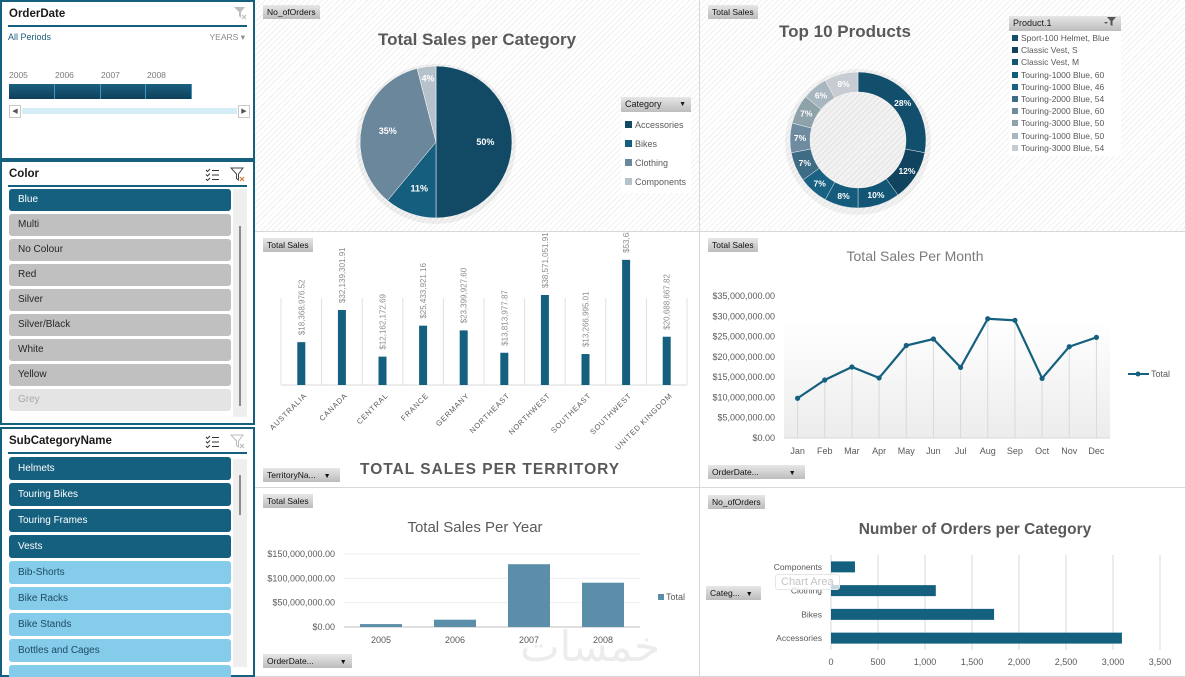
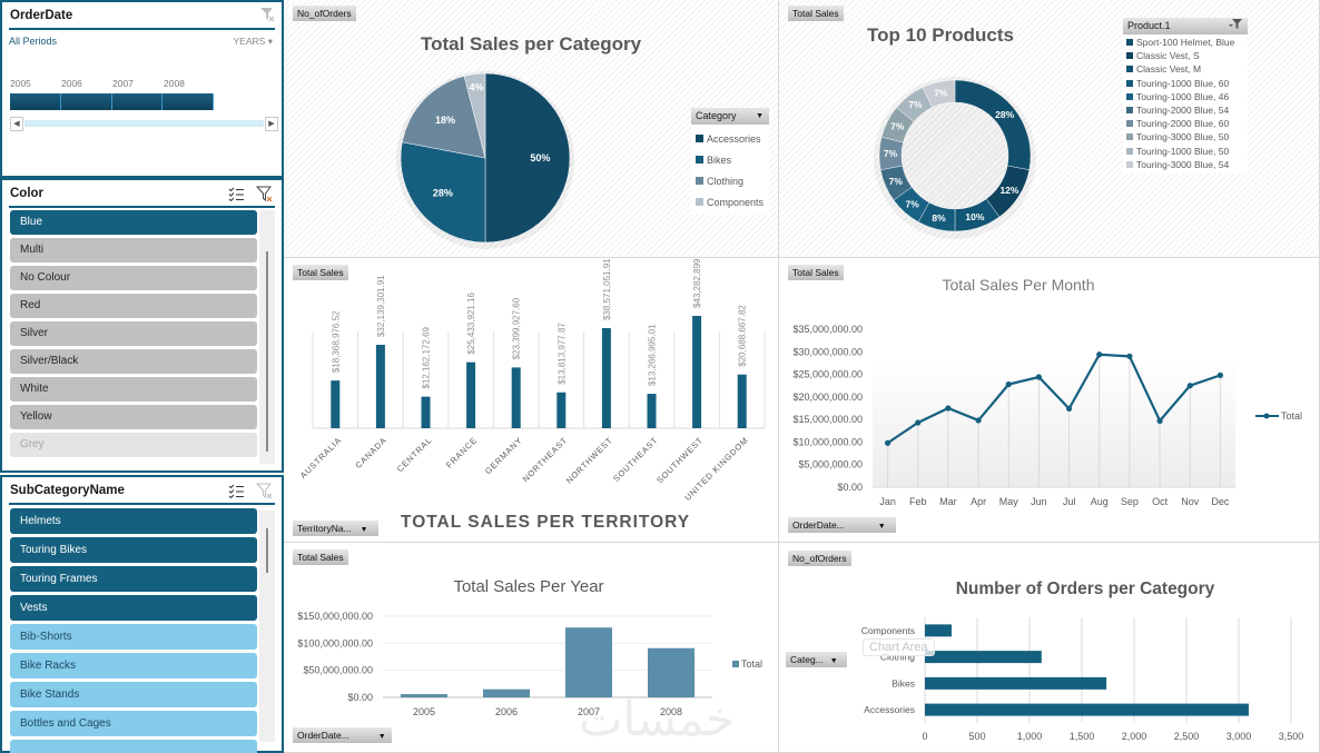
Total Sales per Category/Bikes: 11% -> 28%
Total Sales per Category/Clothing: 35% -> 18%
Top 10 Products/Touring-1000 Blue, 50: 6% -> 7%
Top 10 Products/Touring-3000 Blue, 54: 8% -> 7%
TOTAL SALES PER TERRITORY/SOUTHWEST: $53,635,832.44 -> $43,282,899.17
